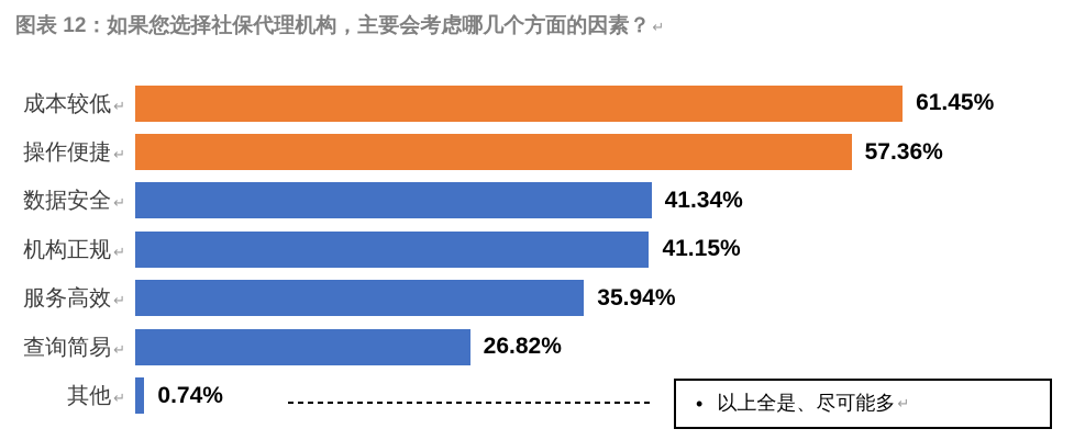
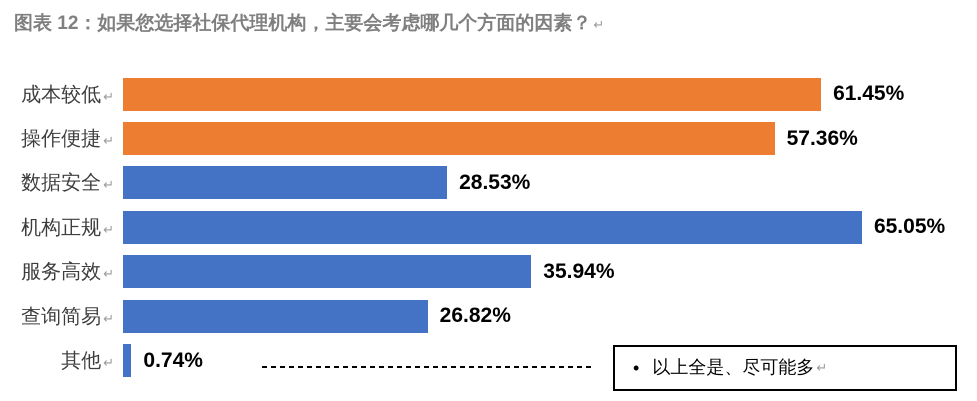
数据安全: 41.34% -> 28.53%
机构正规: 41.15% -> 65.05%
